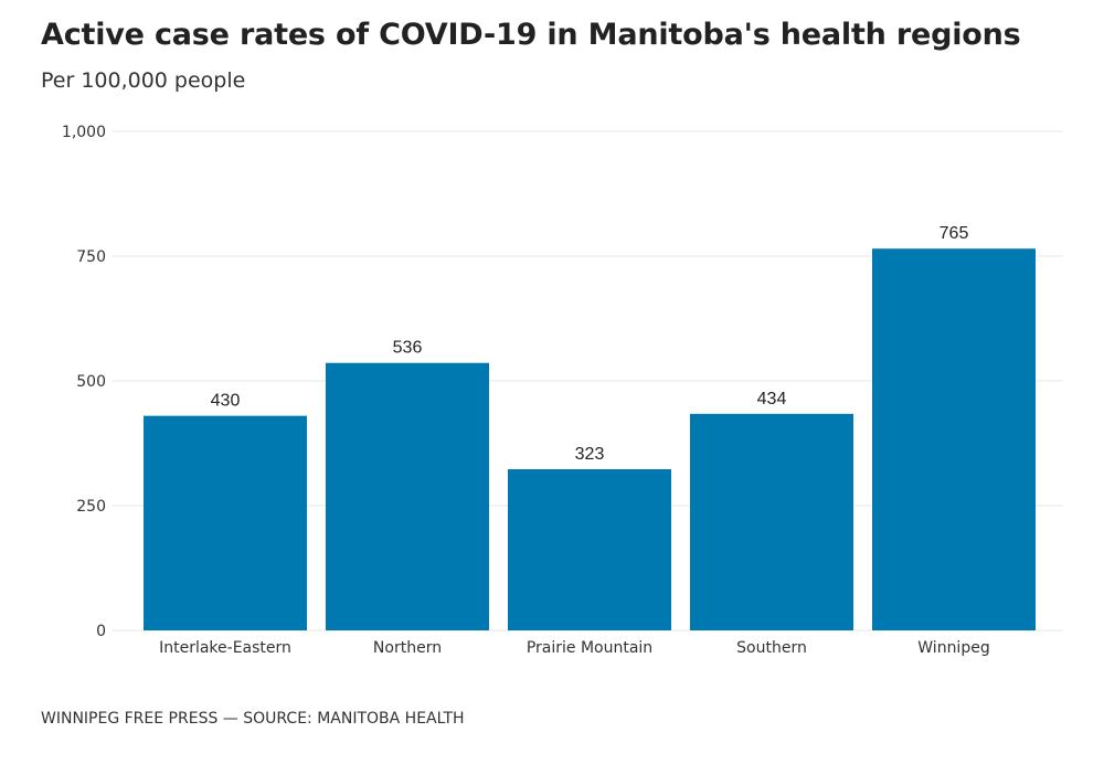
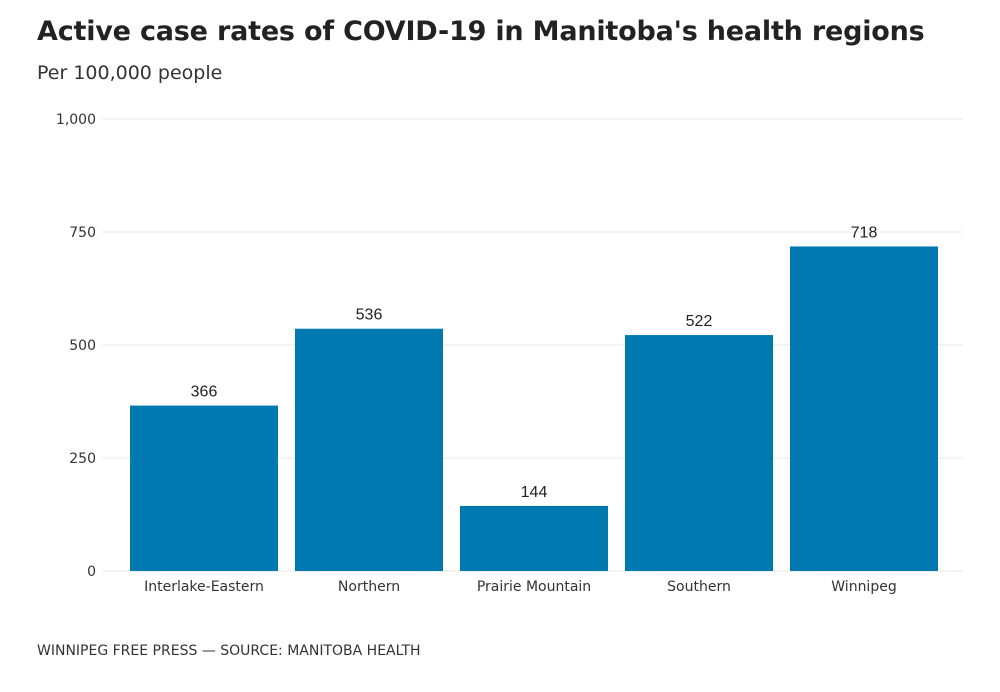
Interlake-Eastern: 430 -> 366
Prairie Mountain: 323 -> 144
Southern: 434 -> 522
Winnipeg: 765 -> 718
